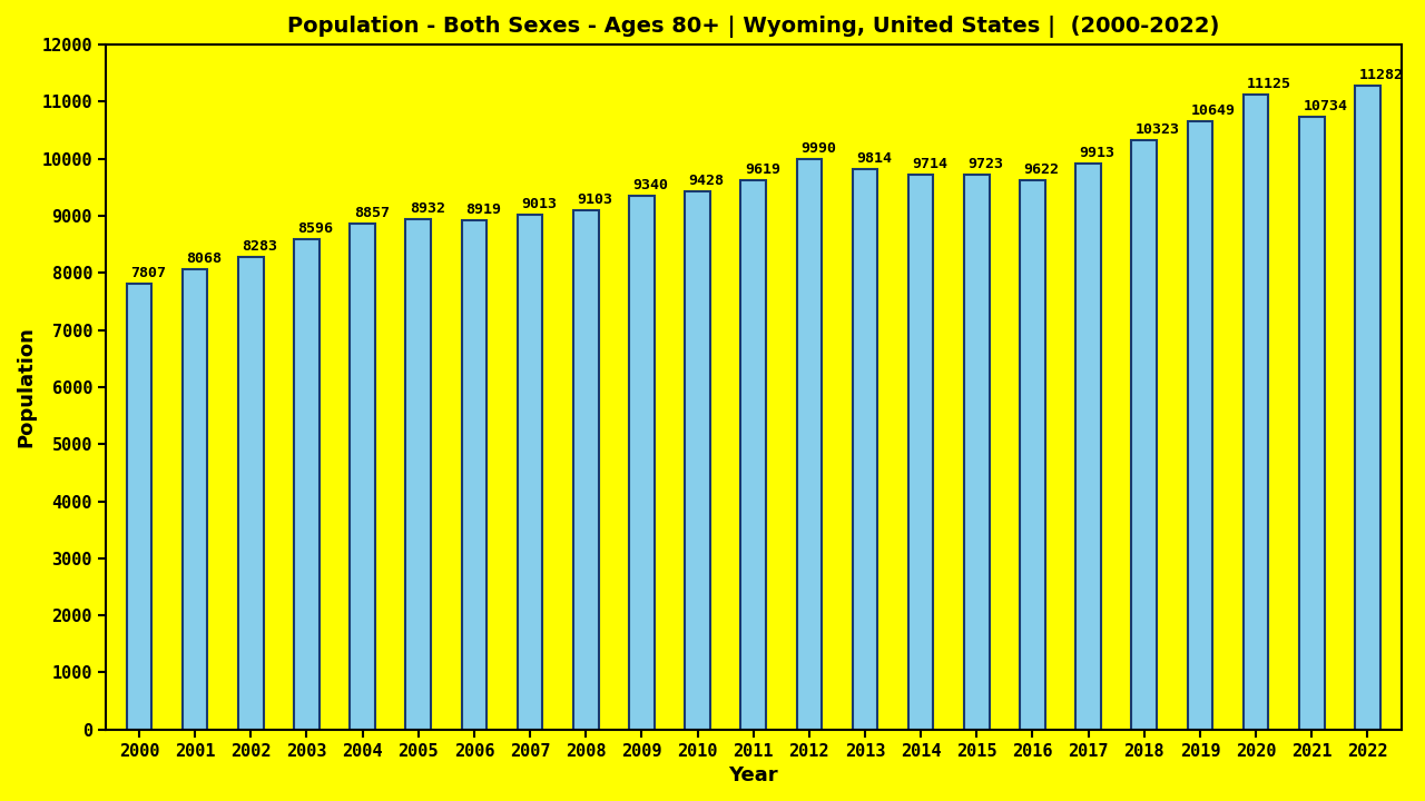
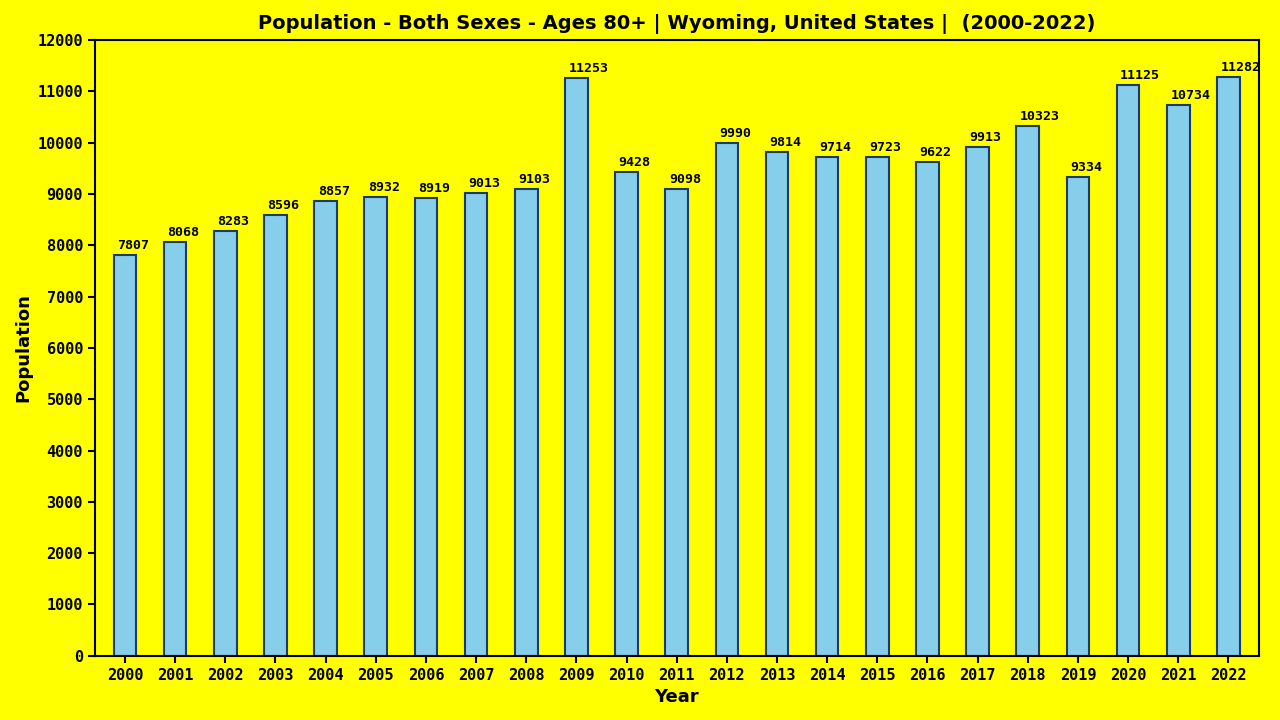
2009: 9340 -> 11253
2011: 9619 -> 9098
2019: 10649 -> 9334
